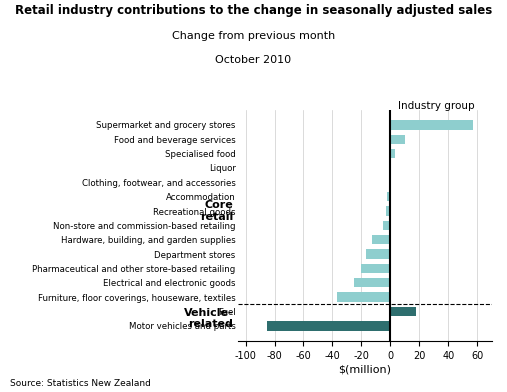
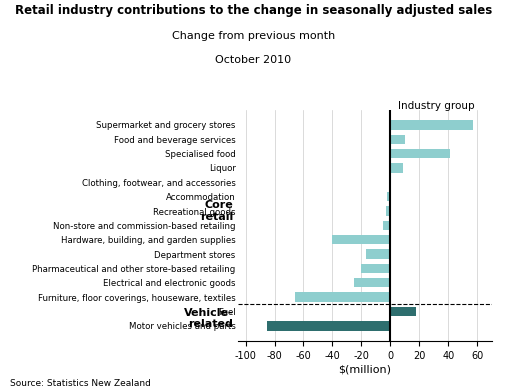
Specialised food: 3 -> 41
Liquor: 0 -> 9
Hardware, building, and garden supplies: -13 -> -40
Furniture, floor coverings, houseware, textiles: -37 -> -66
